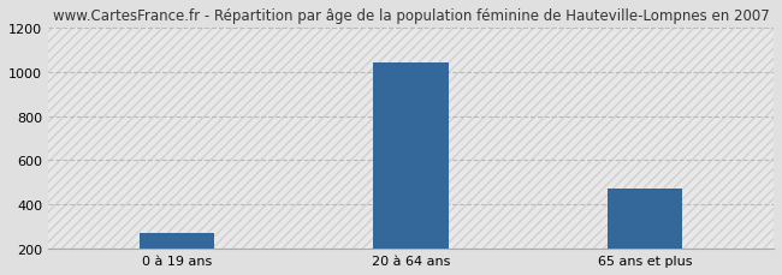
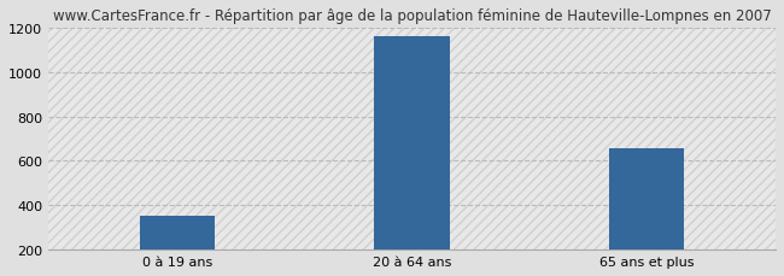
0 à 19 ans: 270 -> 360
20 à 64 ans: 1040 -> 1160
65 ans et plus: 470 -> 660
